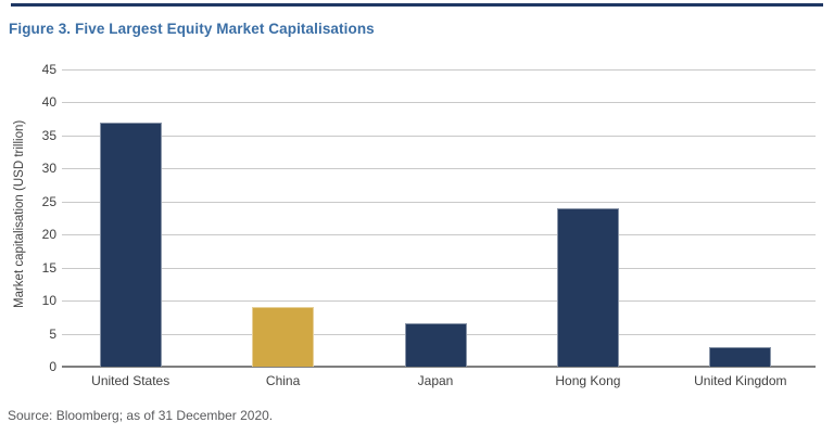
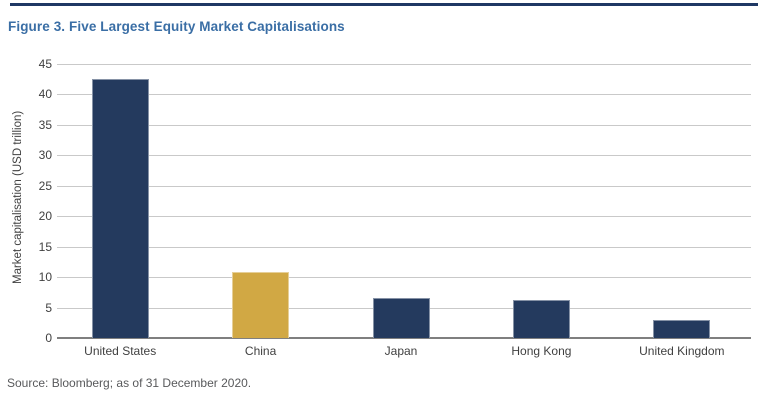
United States: 37 -> 42
China: 9 -> 11
Hong Kong: 24 -> 6
